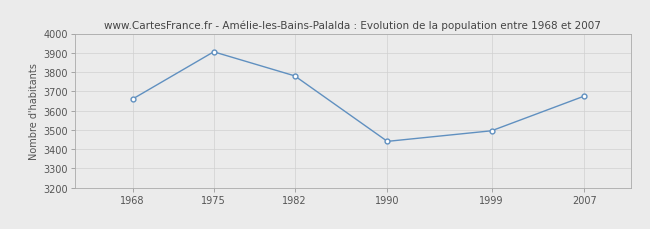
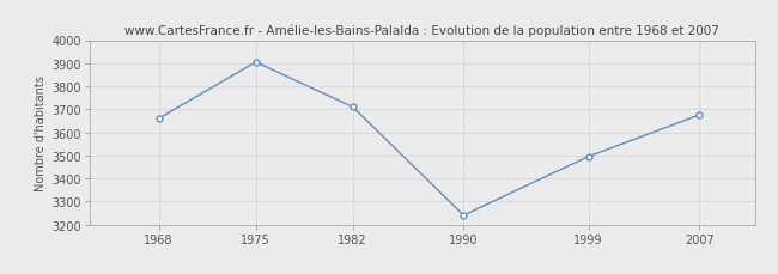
1982: 3780 -> 3710
1990: 3440 -> 3240
